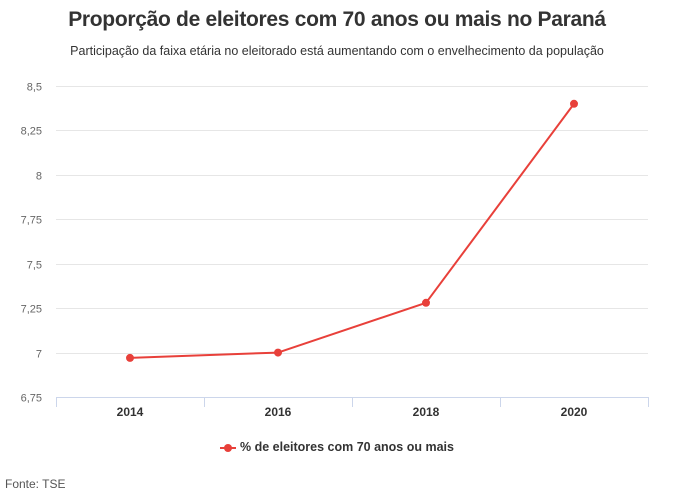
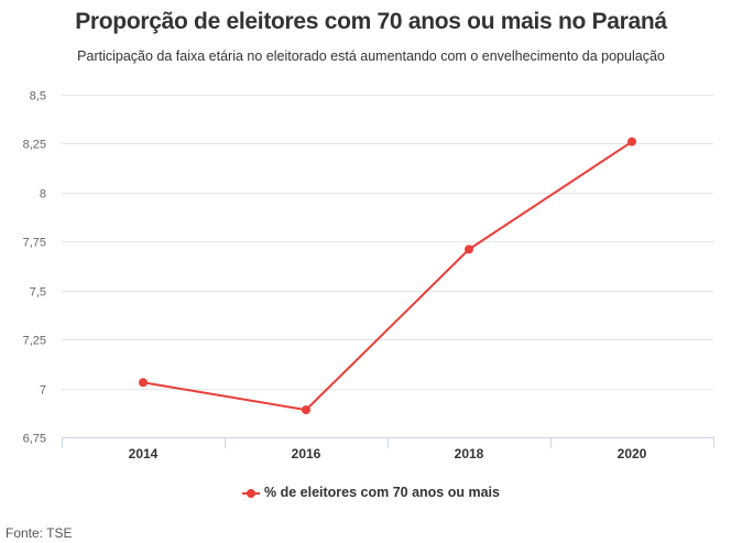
2014: 6,97 -> 7,03
2016: 7,00 -> 6,89
2018: 7,28 -> 7,71
2020: 8,40 -> 8,26
